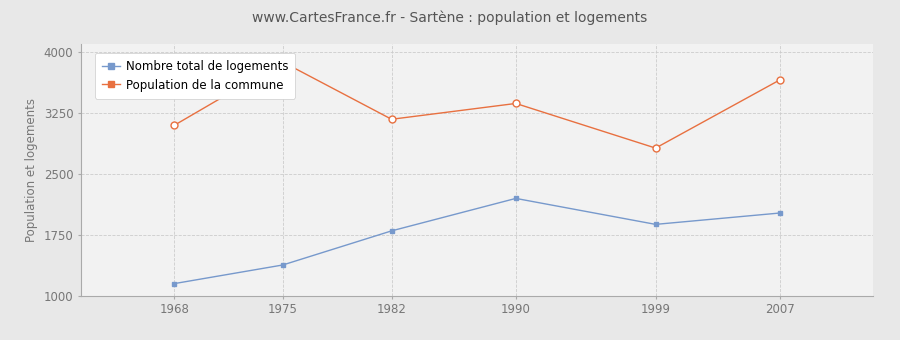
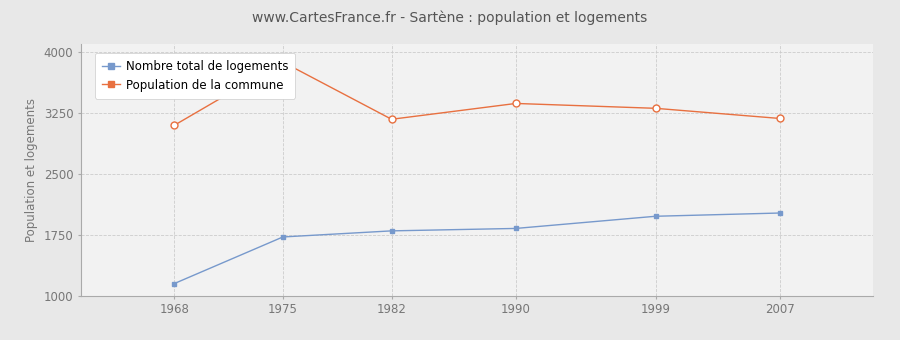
Nombre total de logements/1975: 1380 -> 1720
Nombre total de logements/1990: 2200 -> 1830
Nombre total de logements/1999: 1880 -> 1980
Population de la commune/1999: 2820 -> 3310
Population de la commune/2007: 3660 -> 3180
